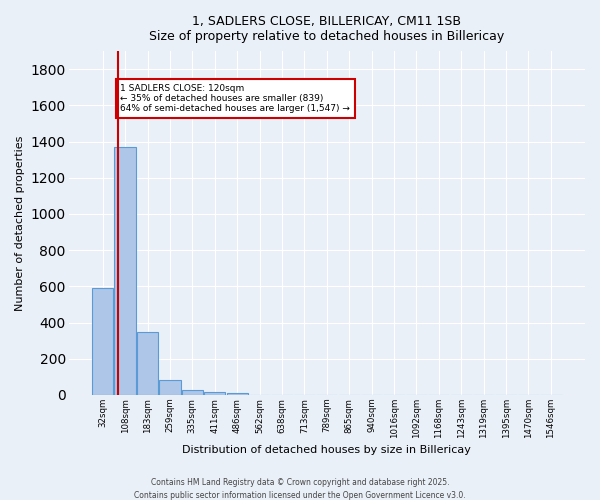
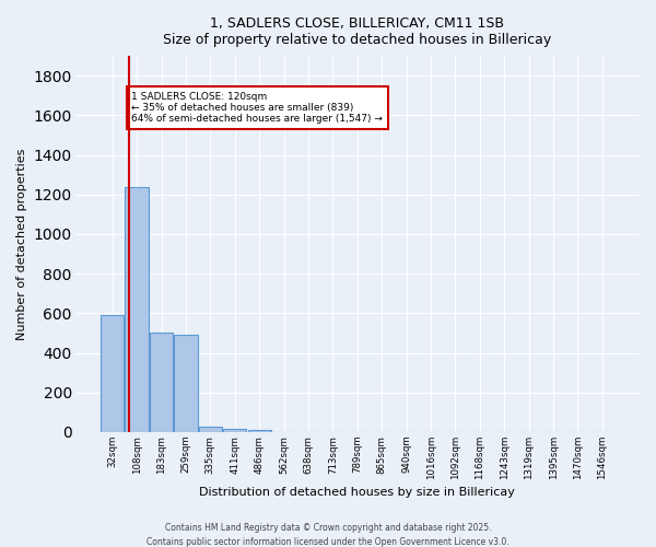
108sqm: 1370 -> 1240
183sqm: 350 -> 500
259sqm: 80 -> 490
